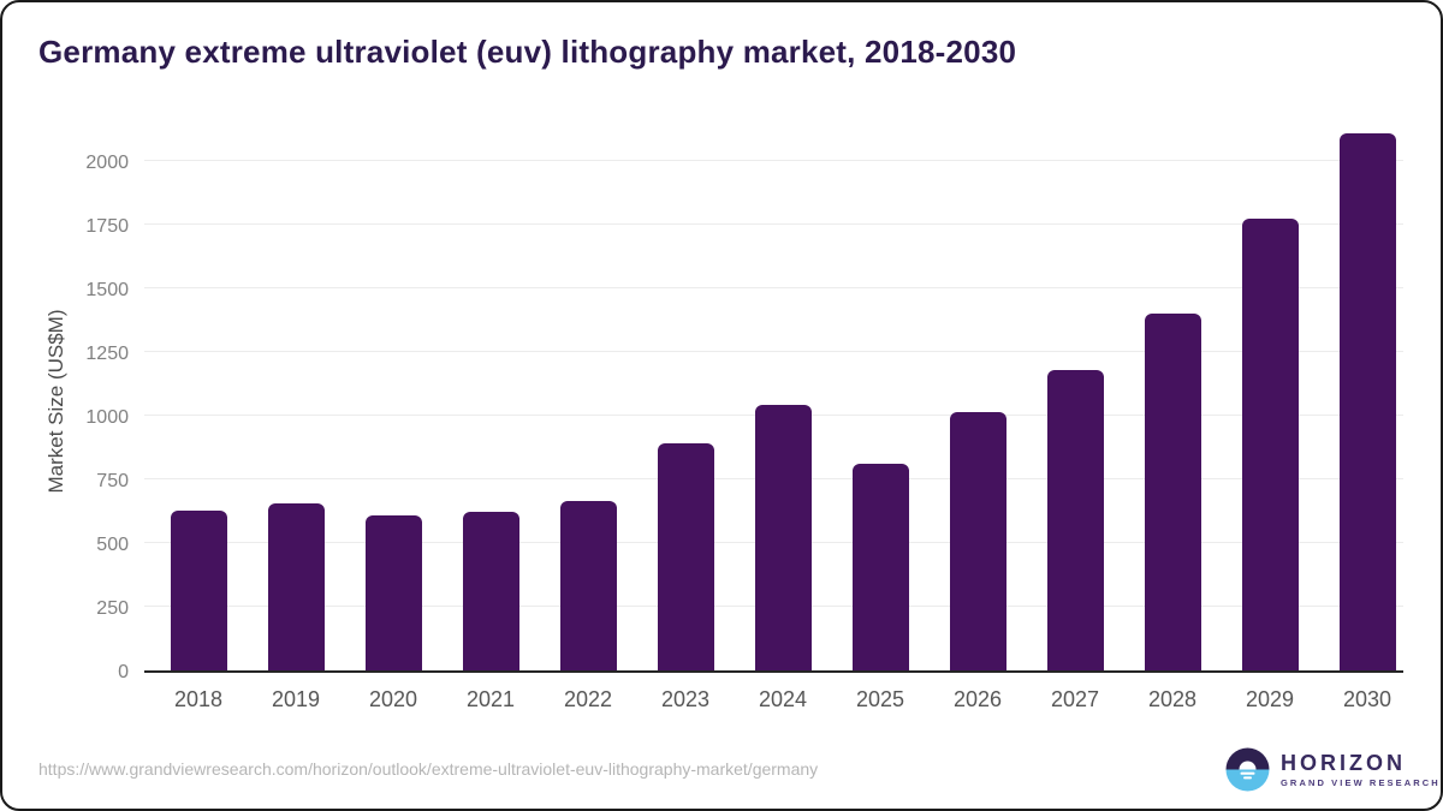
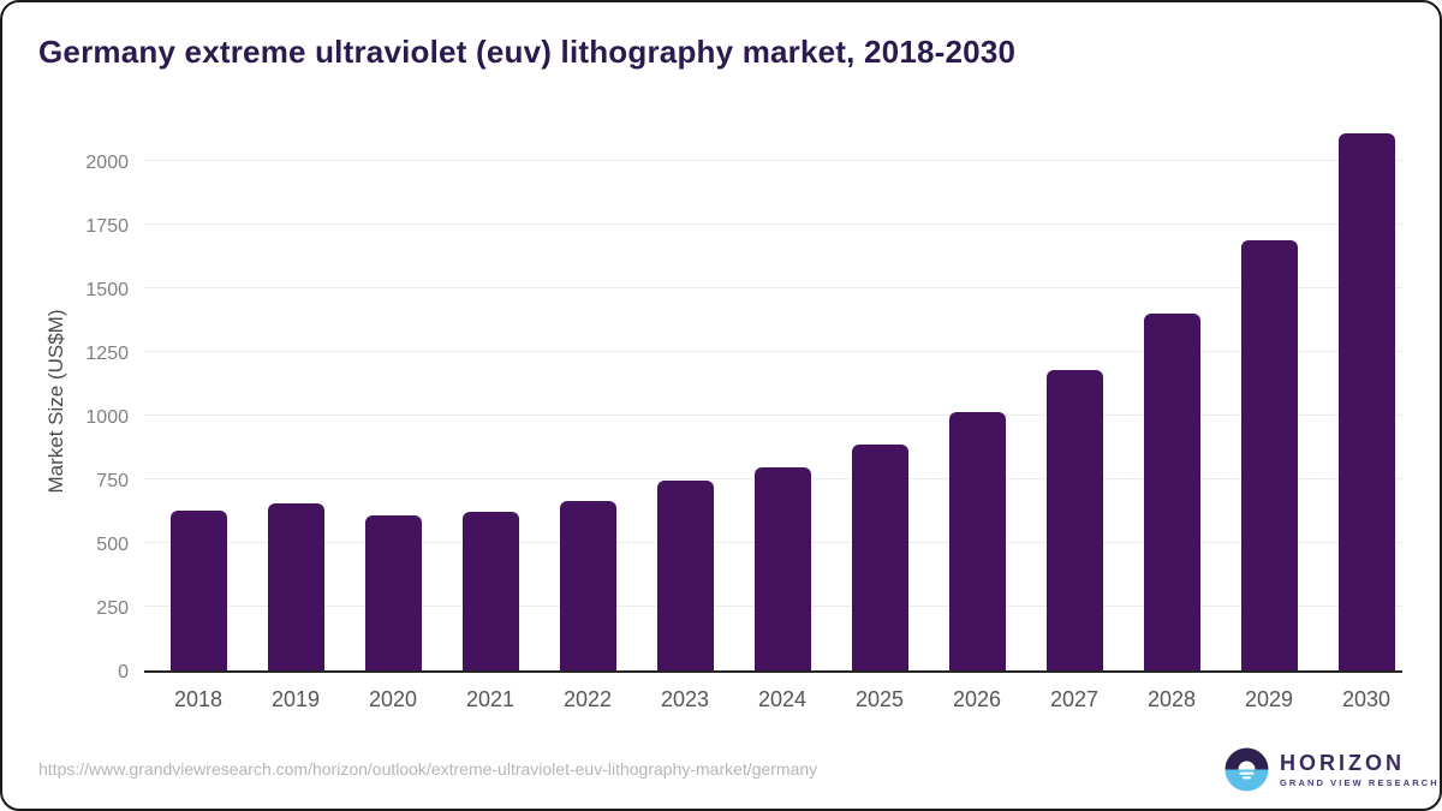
2023: 890 -> 740
2024: 1040 -> 800
2025: 810 -> 880
2029: 1770 -> 1680
